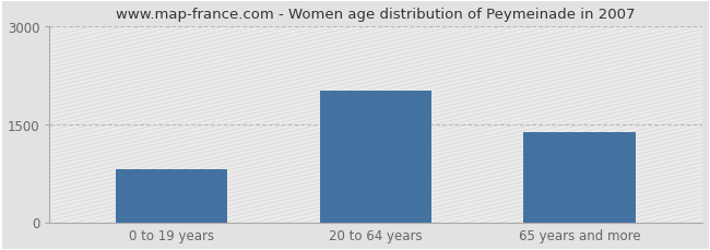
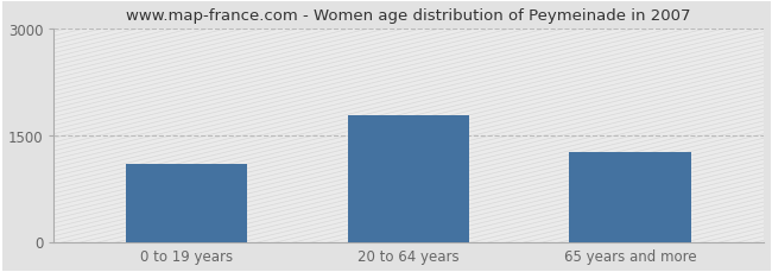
0 to 19 years: 820 -> 1090
20 to 64 years: 2020 -> 1790
65 years and more: 1380 -> 1260
